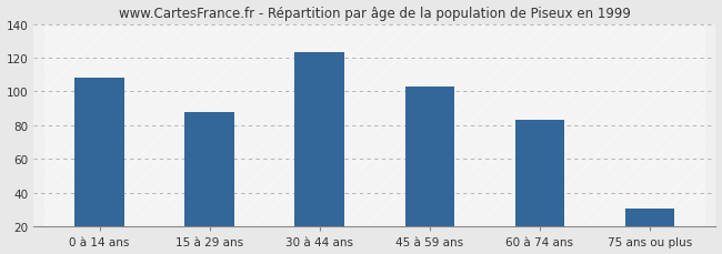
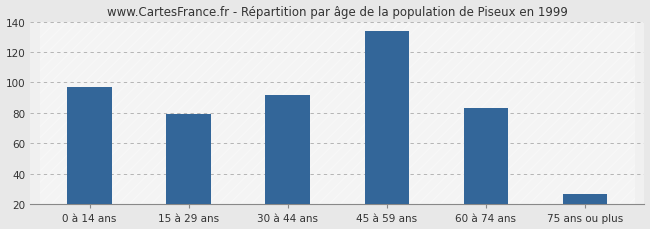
0 à 14 ans: 108 -> 97
15 à 29 ans: 88 -> 79
30 à 44 ans: 123 -> 92
45 à 59 ans: 103 -> 134
75 ans ou plus: 31 -> 27
